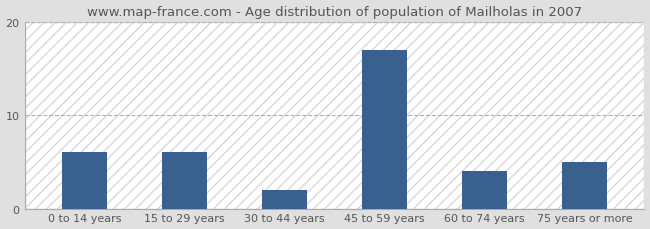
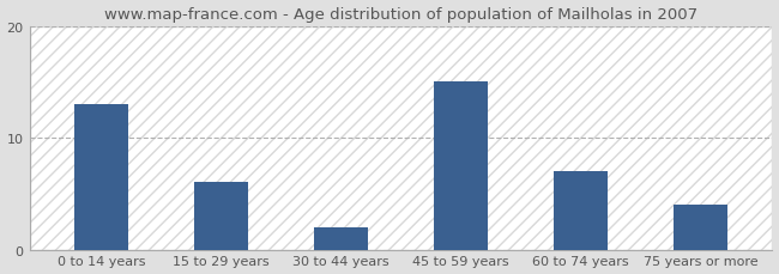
0 to 14 years: 6 -> 13
45 to 59 years: 17 -> 15
60 to 74 years: 4 -> 7
75 years or more: 5 -> 4
